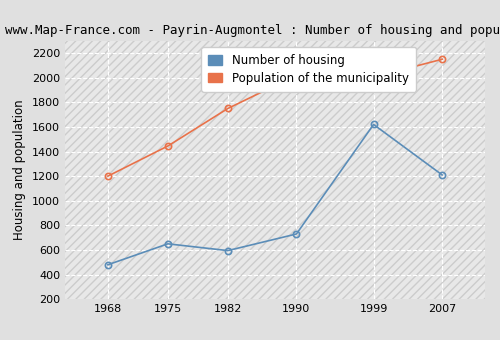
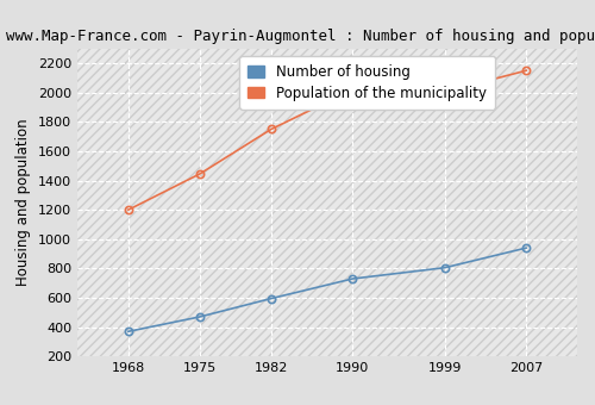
Number of housing/1968: 480 -> 370
Number of housing/1975: 650 -> 470
Number of housing/1999: 1620 -> 800
Number of housing/2007: 1210 -> 940
